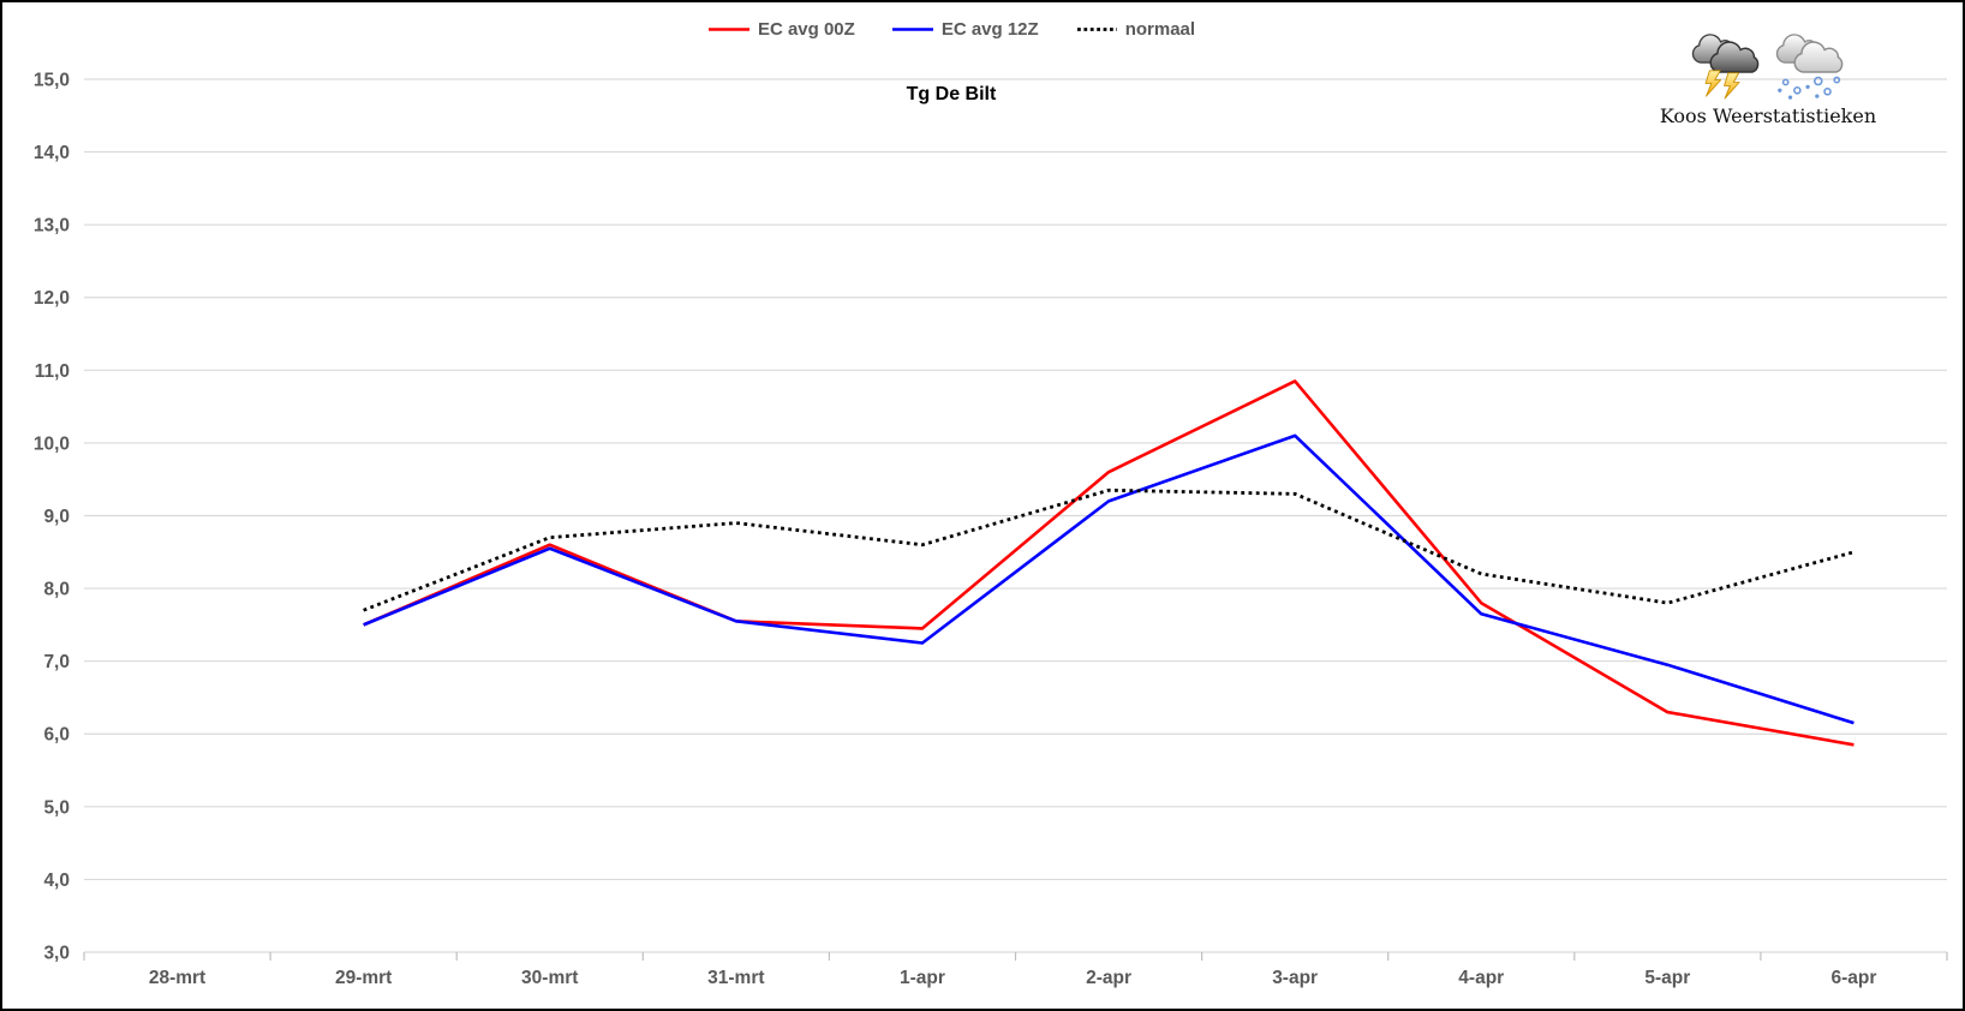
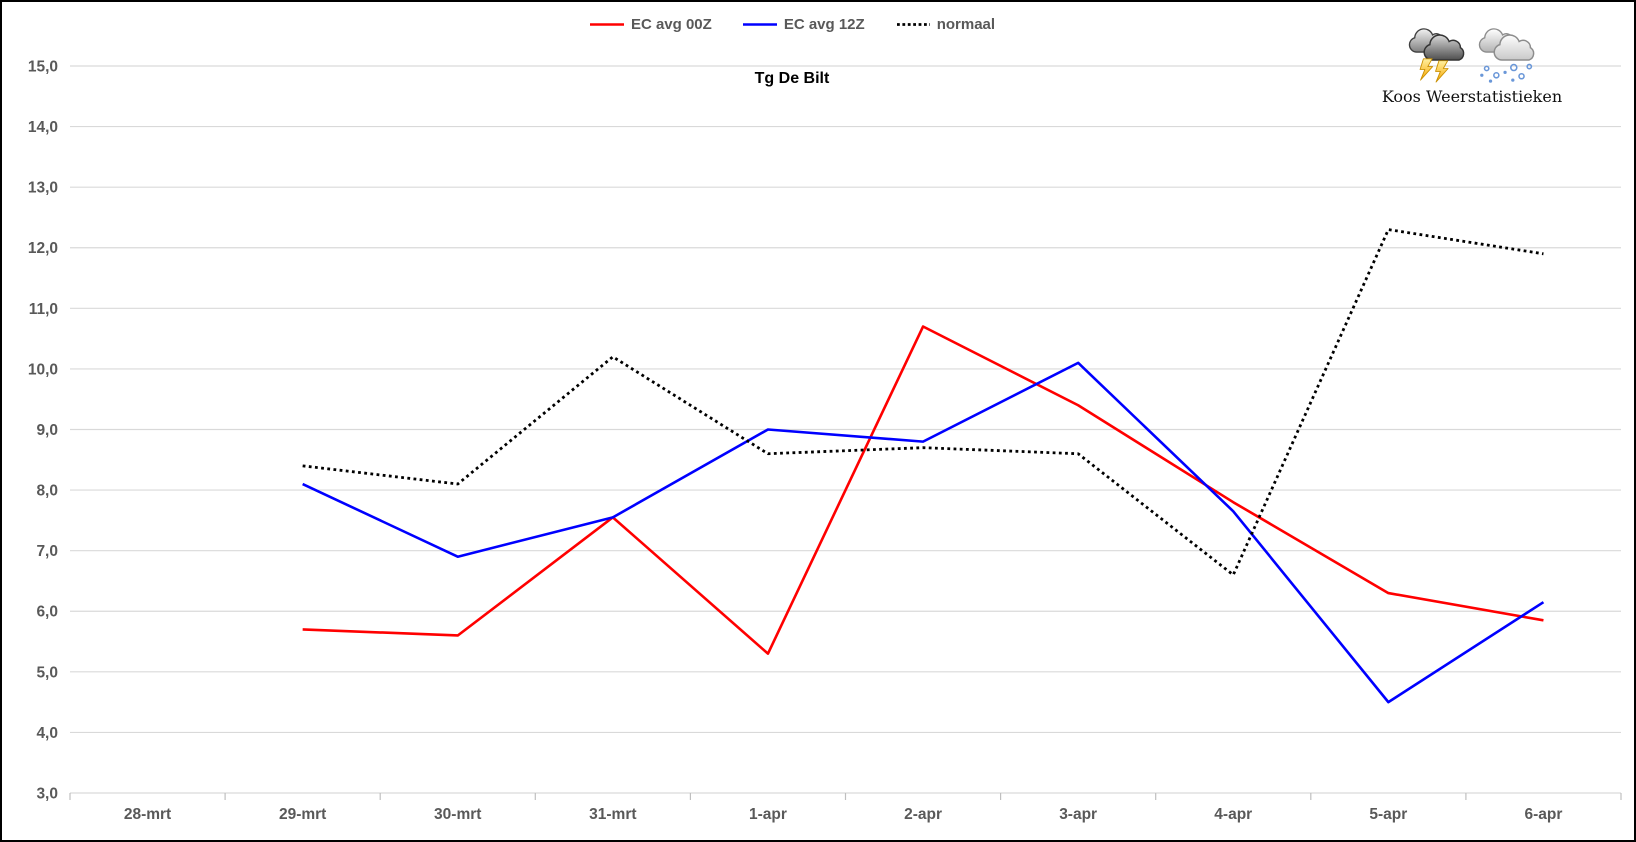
EC avg 00Z/29-mrt: 7,5 -> 5,7
EC avg 12Z/29-mrt: 7,5 -> 8,1
normaal/29-mrt: 7,7 -> 8,4
EC avg 00Z/30-mrt: 8,6 -> 5,6
EC avg 12Z/30-mrt: 8,6 -> 6,9
normaal/30-mrt: 8,7 -> 8,1
normaal/31-mrt: 8,9 -> 10,2
EC avg 00Z/1-apr: 7,5 -> 5,3
EC avg 12Z/1-apr: 7,2 -> 9,0
EC avg 00Z/2-apr: 9,6 -> 10,7
EC avg 12Z/2-apr: 9,2 -> 8,8
normaal/2-apr: 9,3 -> 8,7
EC avg 00Z/3-apr: 10,8 -> 9,4
normaal/3-apr: 9,3 -> 8,6
normaal/4-apr: 8,2 -> 6,6
EC avg 12Z/5-apr: 7,0 -> 4,5
normaal/5-apr: 7,8 -> 12,3
normaal/6-apr: 8,5 -> 11,9
